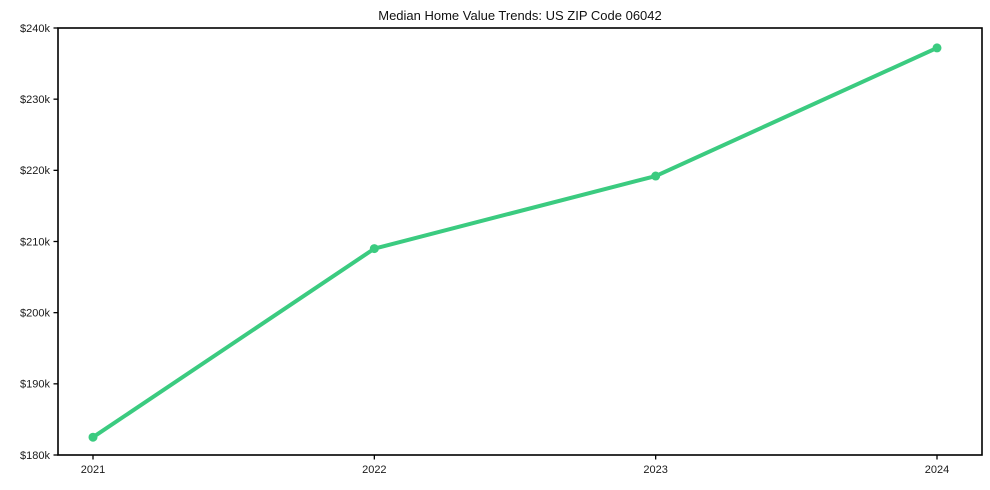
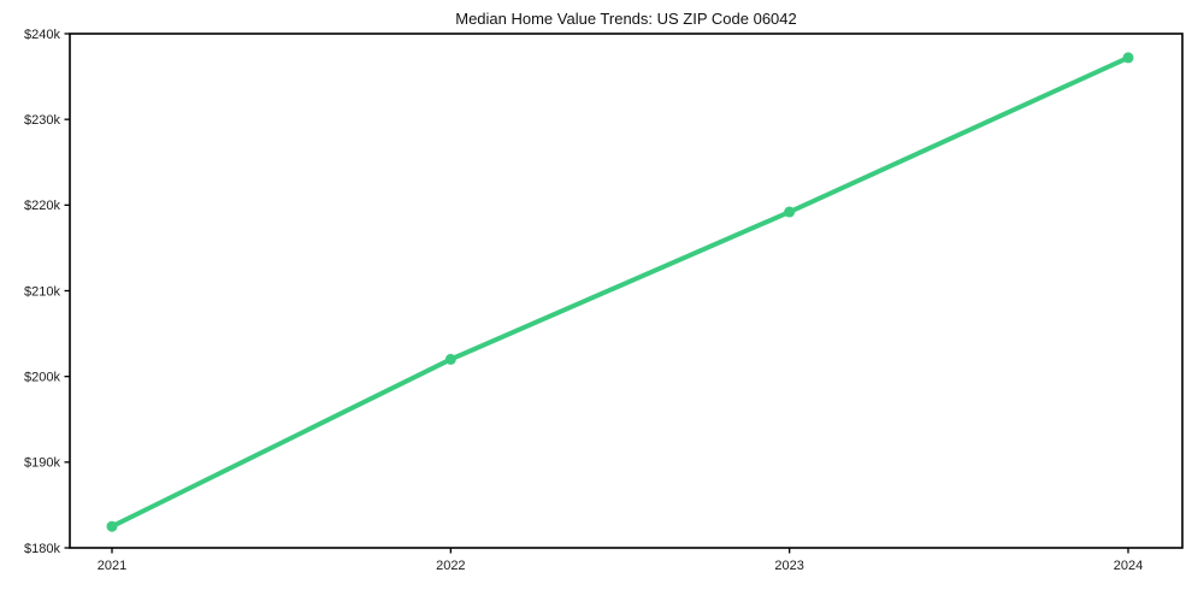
2022: $209k -> $202k
